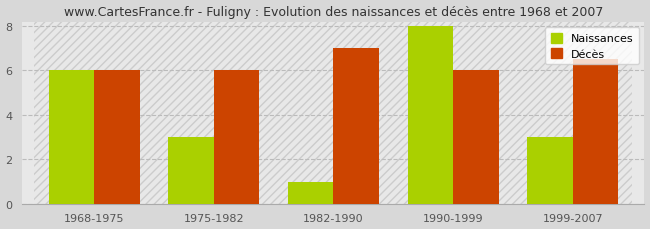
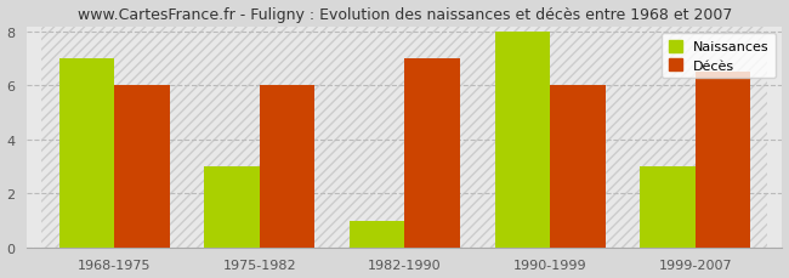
Naissances/1968-1975: 6 -> 7
